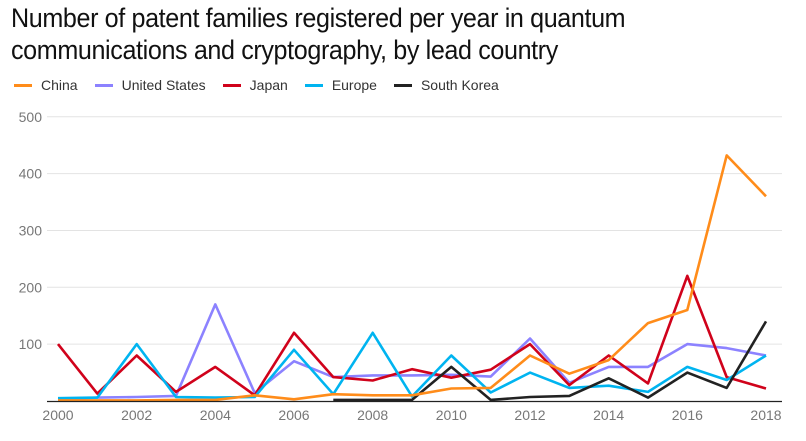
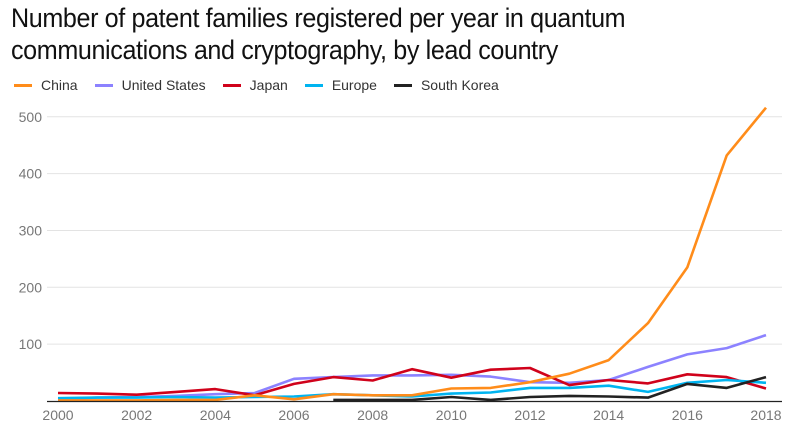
Japan/2000: 100 -> 10
Japan/2002: 80 -> 10
Europe/2002: 100 -> 10
United States/2004: 170 -> 10
Japan/2004: 60 -> 20
United States/2006: 70 -> 40
Japan/2006: 120 -> 30
Europe/2006: 90 -> 10
Europe/2008: 120 -> 10
Europe/2010: 80 -> 10
South Korea/2010: 60 -> 10
China/2012: 80 -> 30
United States/2012: 110 -> 30
Japan/2012: 100 -> 60
Europe/2012: 50 -> 20
United States/2014: 60 -> 40
Japan/2014: 80 -> 40
South Korea/2014: 40 -> 10
China/2016: 160 -> 240
United States/2016: 100 -> 80
Japan/2016: 220 -> 50
Europe/2016: 60 -> 30
South Korea/2016: 50 -> 30
China/2018: 360 -> 520
United States/2018: 80 -> 120
Europe/2018: 80 -> 30
South Korea/2018: 140 -> 40
